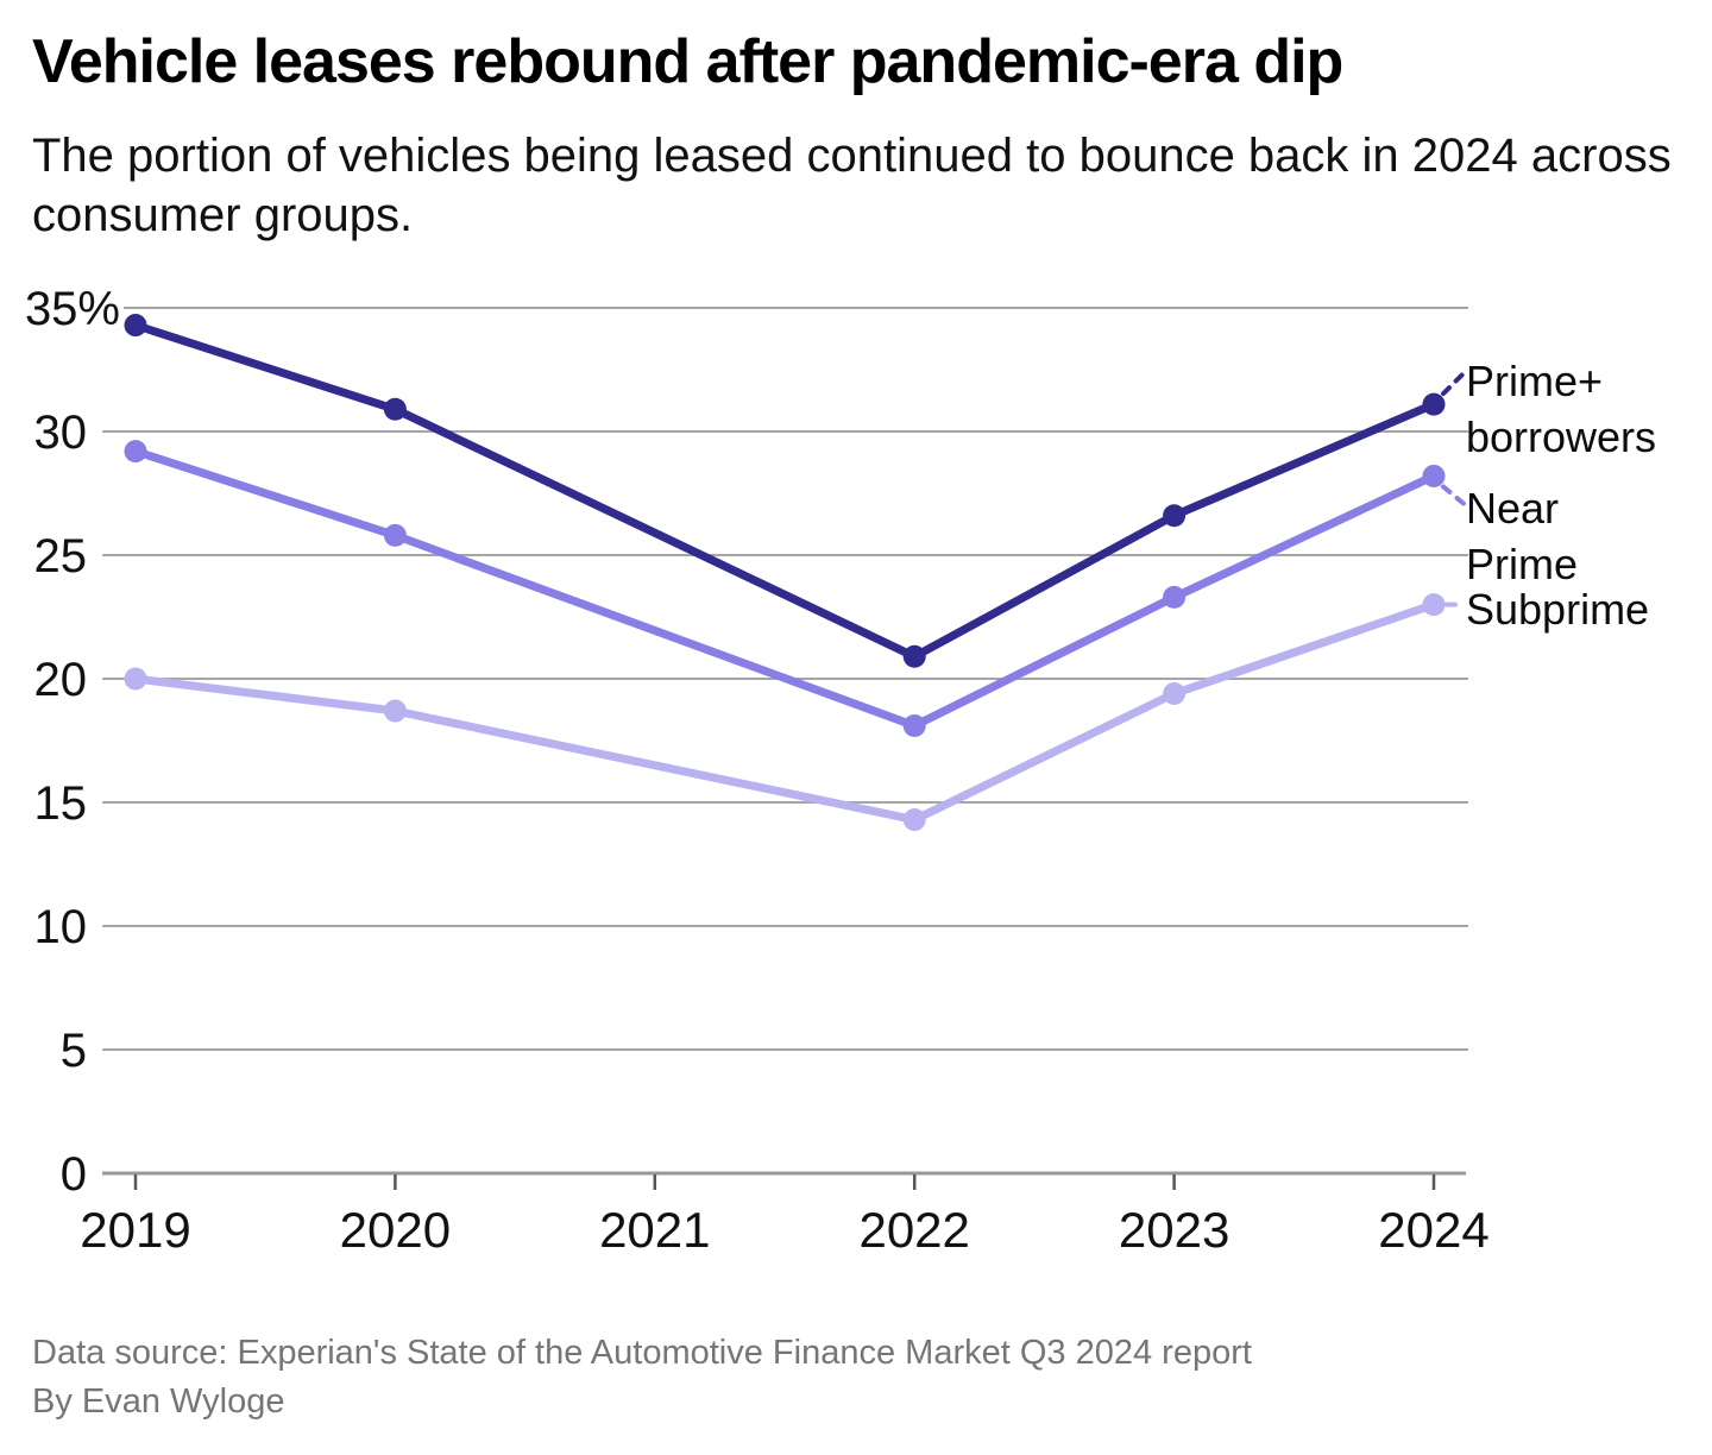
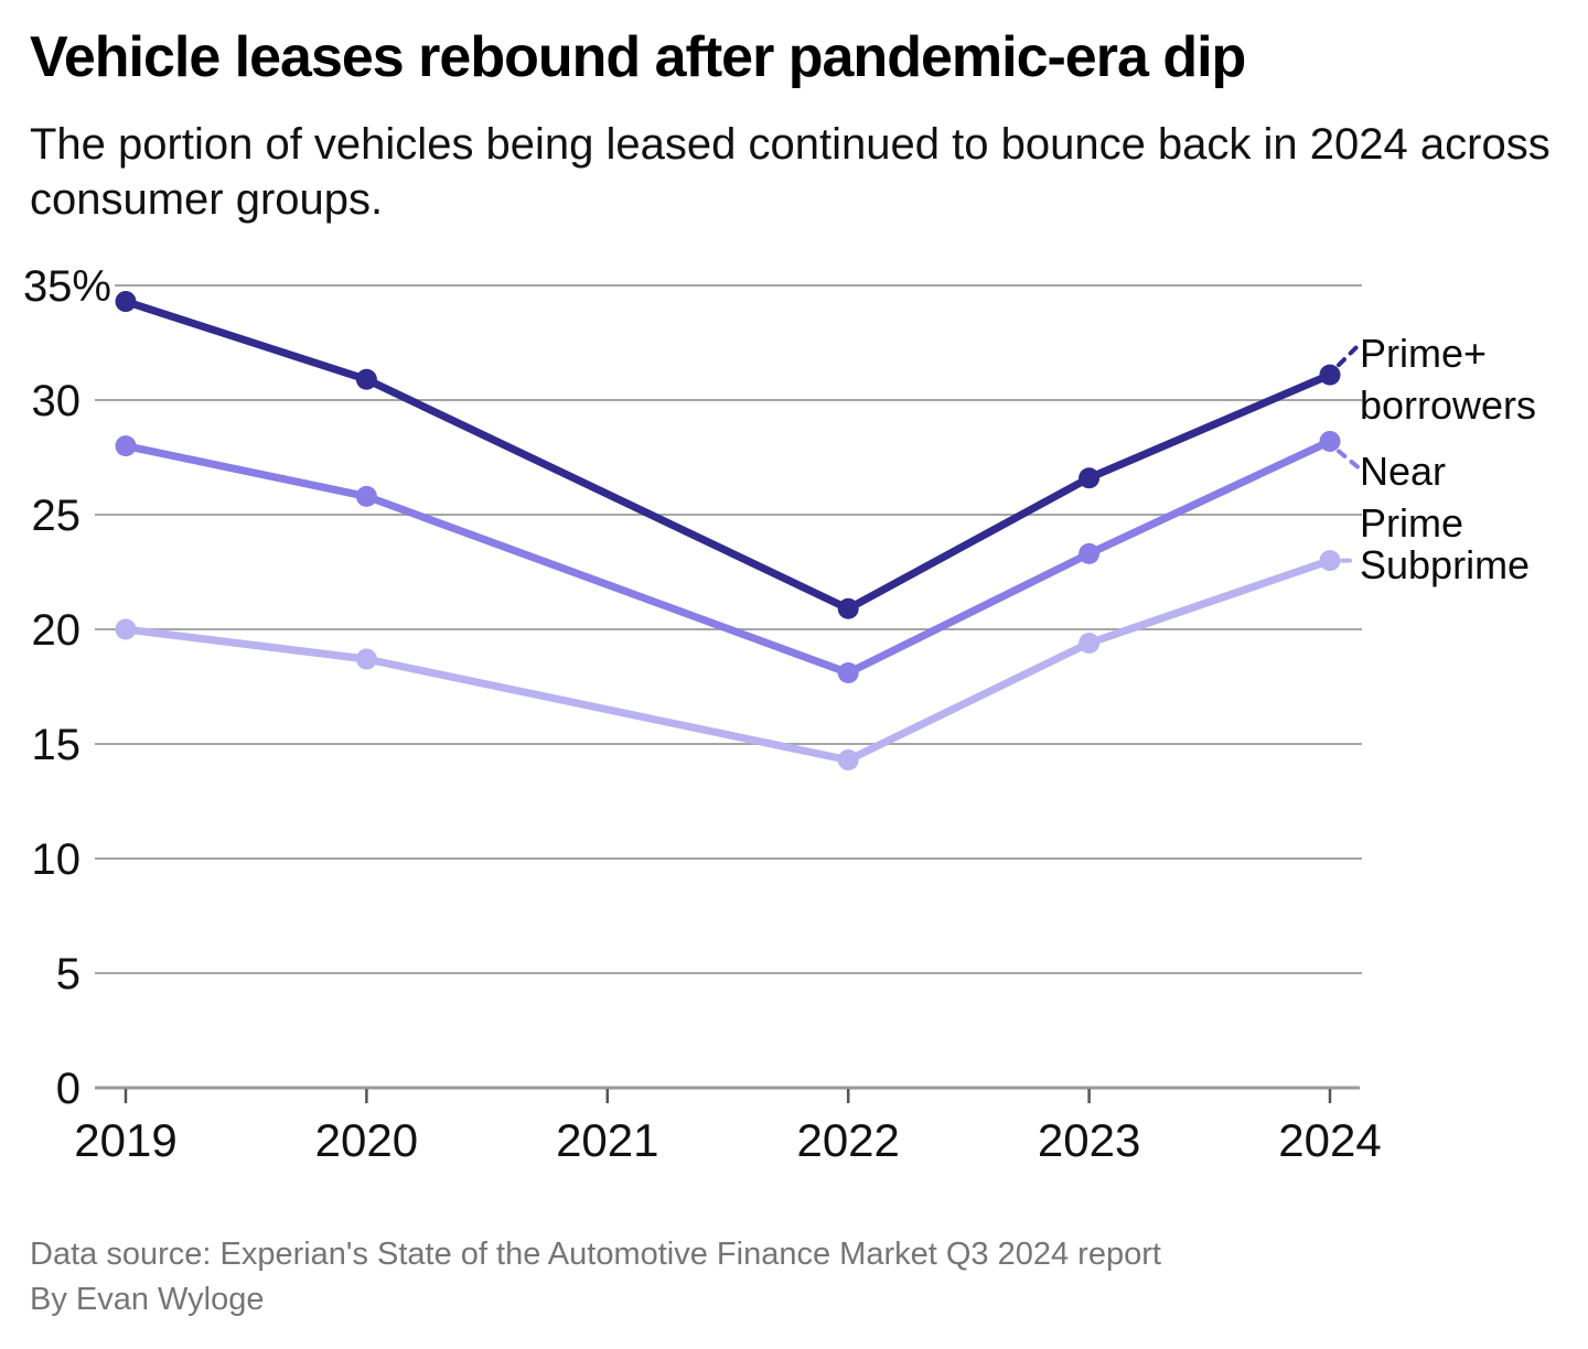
Near Prime/2019: 29.2 -> 28.0
